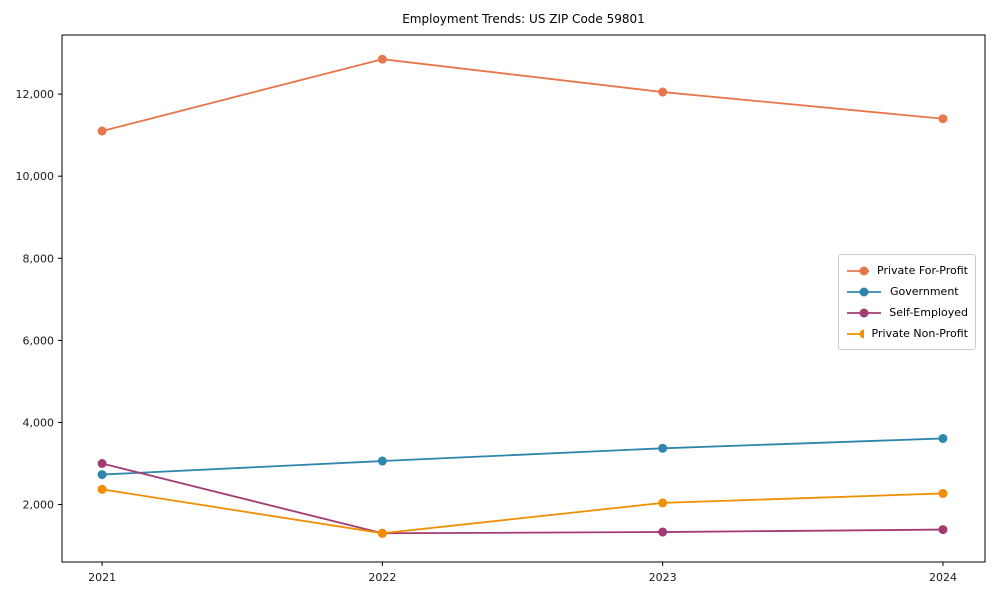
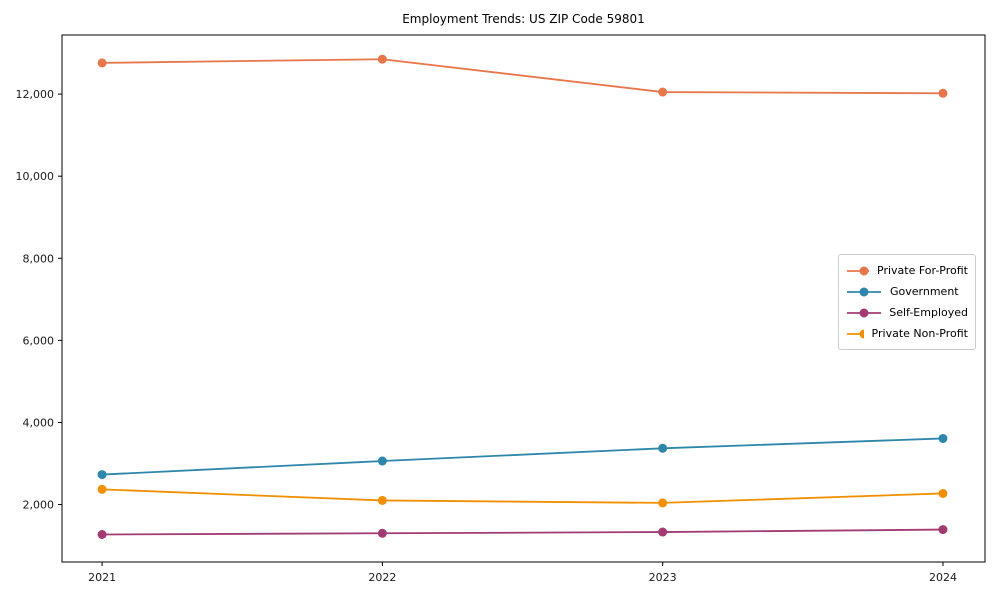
Private For-Profit/2021: 11100 -> 12800
Self-Employed/2021: 3000 -> 1300
Private Non-Profit/2022: 1300 -> 2100
Private For-Profit/2024: 11400 -> 12000
